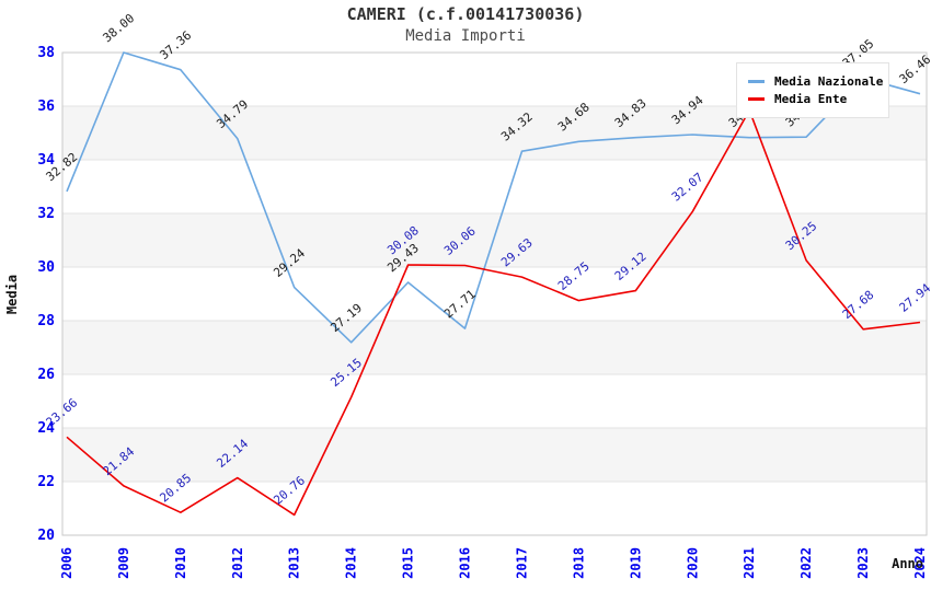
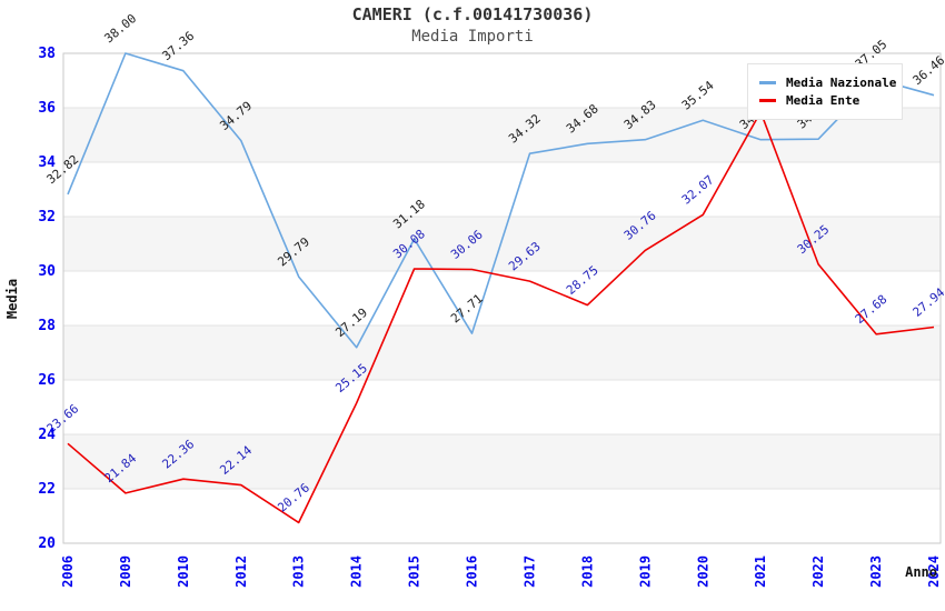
Media Ente/2010: 20.85 -> 22.36
Media Nazionale/2013: 29.24 -> 29.79
Media Nazionale/2015: 29.43 -> 31.18
Media Ente/2019: 29.12 -> 30.76
Media Nazionale/2020: 34.94 -> 35.54
